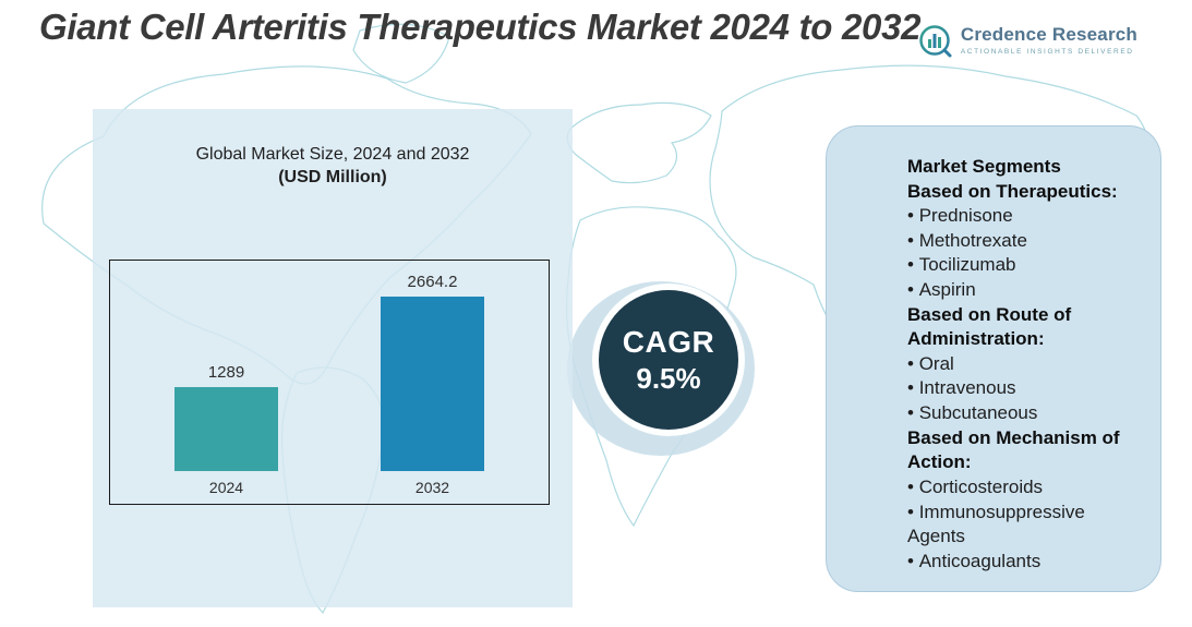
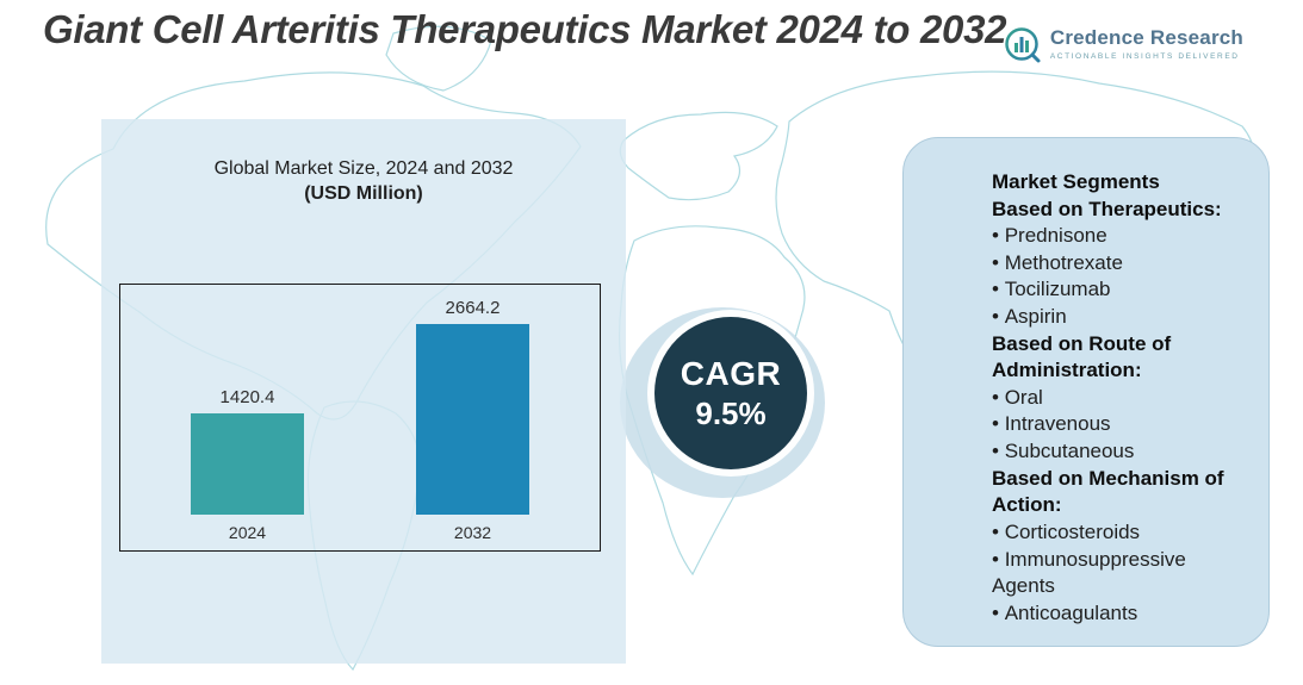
2024: 1289 -> 1420.4
